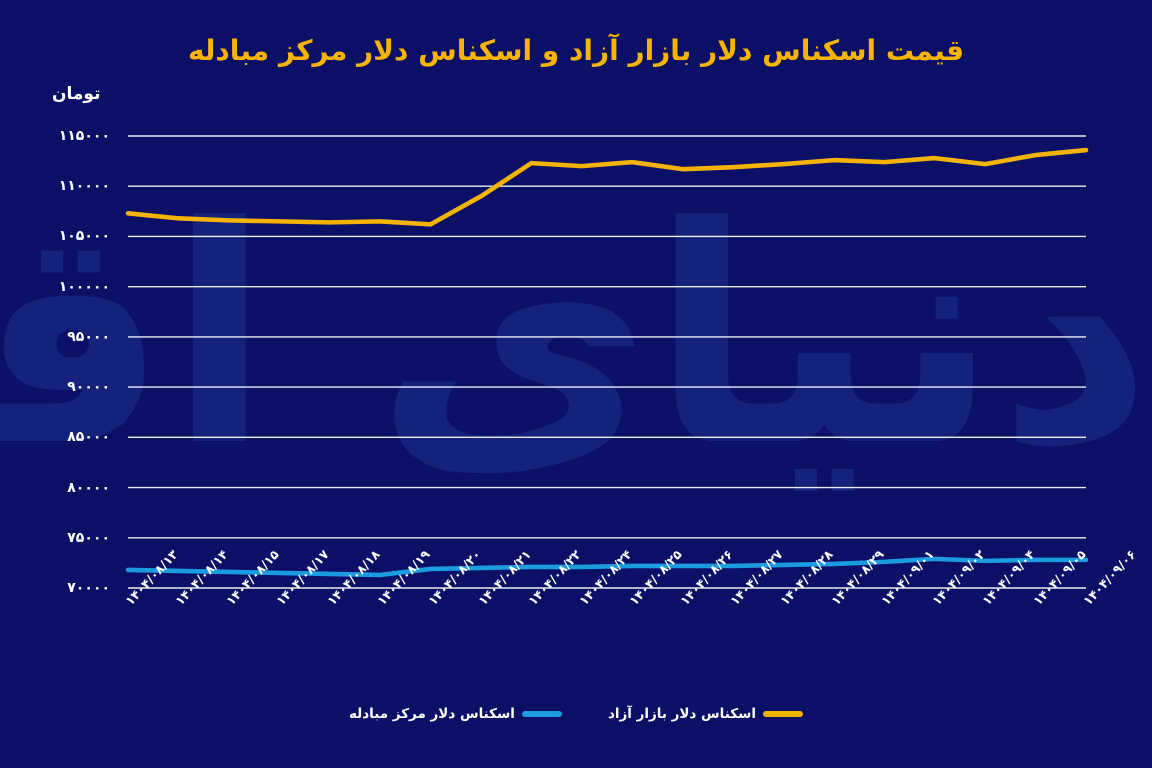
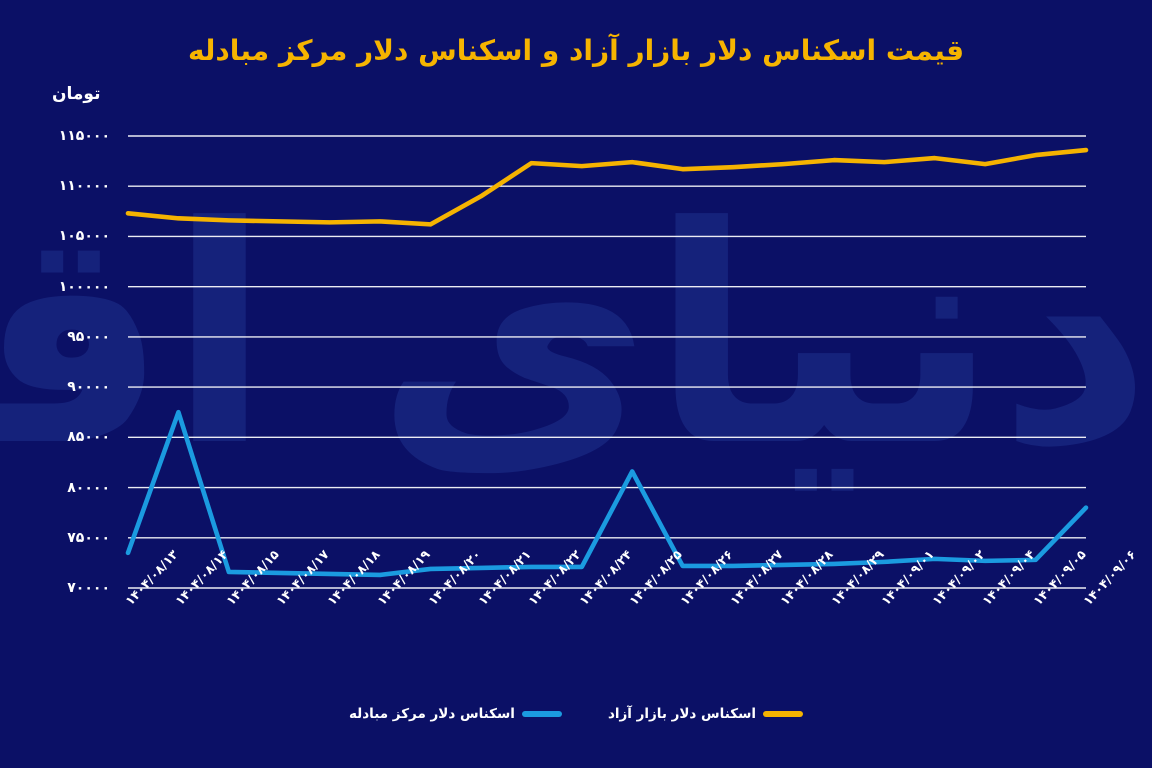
اسکناس دلار مرکز مبادله/۱۴۰۴/۰۸/۱۳: 71800 -> 73500
اسکناس دلار مرکز مبادله/۱۴۰۴/۰۸/۱۴: 71700 -> 87500
اسکناس دلار مرکز مبادله/۱۴۰۴/۰۸/۲۵: 72200 -> 81600
اسکناس دلار مرکز مبادله/۱۴۰۴/۰۹/۰۶: 72800 -> 78000
